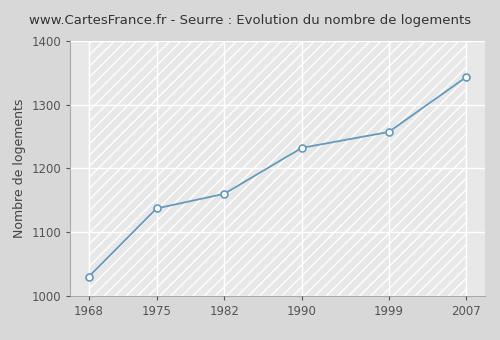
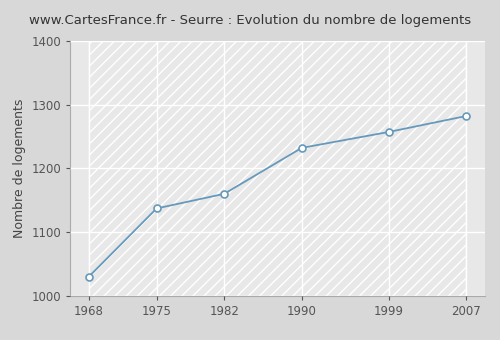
2007: 1343 -> 1282
